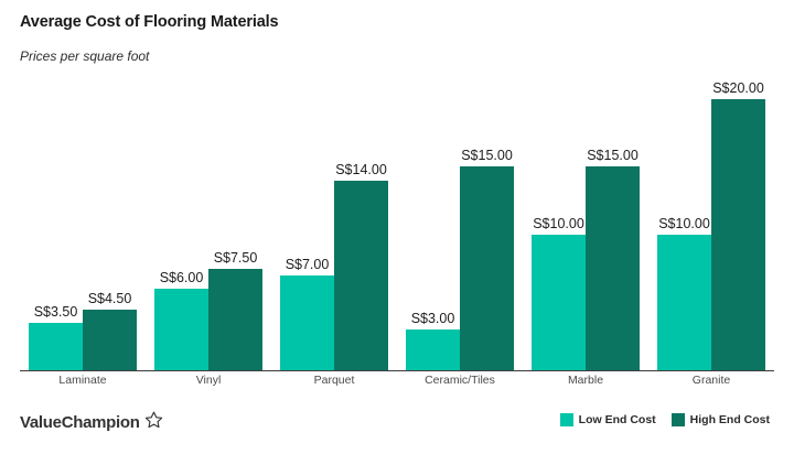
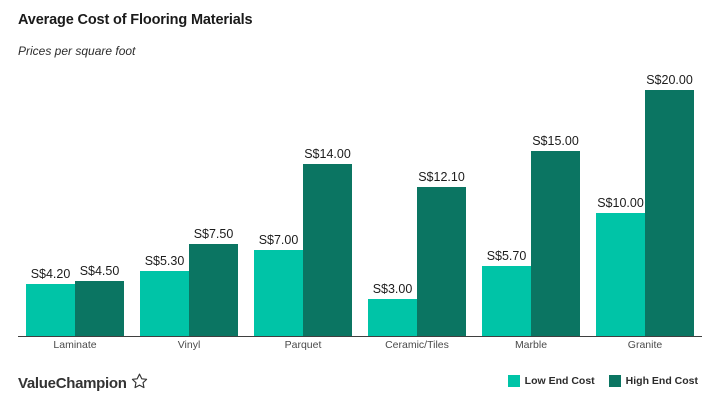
Low End Cost/Laminate: 3.50 -> 4.20
Low End Cost/Vinyl: 6.00 -> 5.30
High End Cost/Ceramic/Tiles: 15.00 -> 12.10
Low End Cost/Marble: 10.00 -> 5.70
